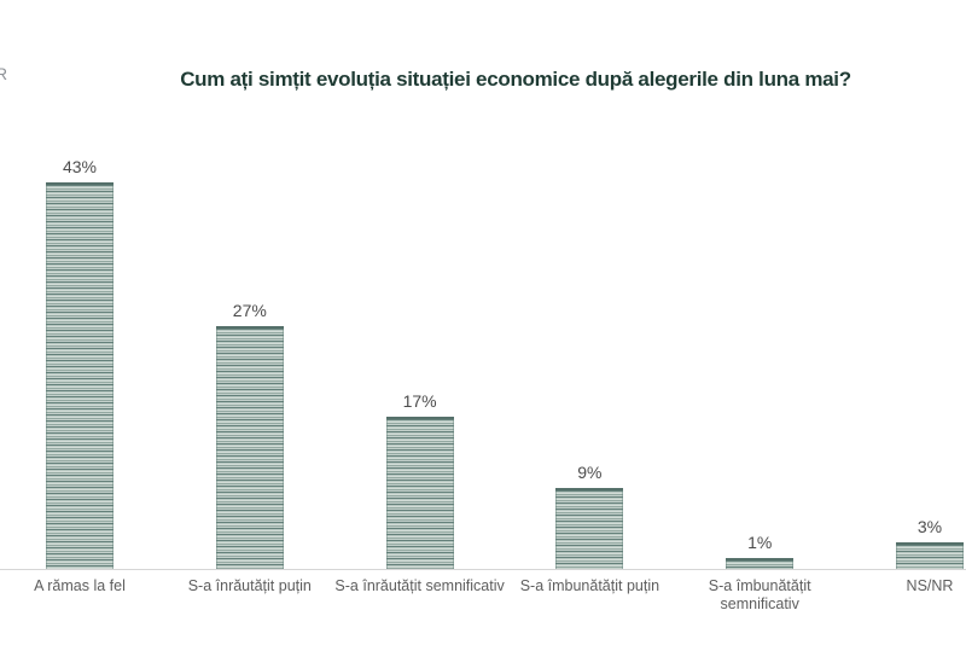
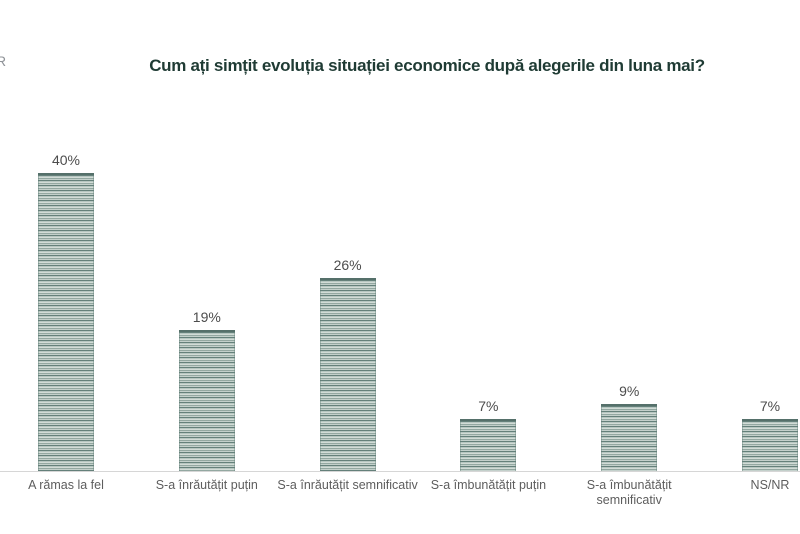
A rămas la fel: 43% -> 40%
S-a înrăutățit puțin: 27% -> 19%
S-a înrăutățit semnificativ: 17% -> 26%
S-a îmbunătățit puțin: 9% -> 7%
S-a îmbunătățit semnificativ: 1% -> 9%
NS/NR: 3% -> 7%
